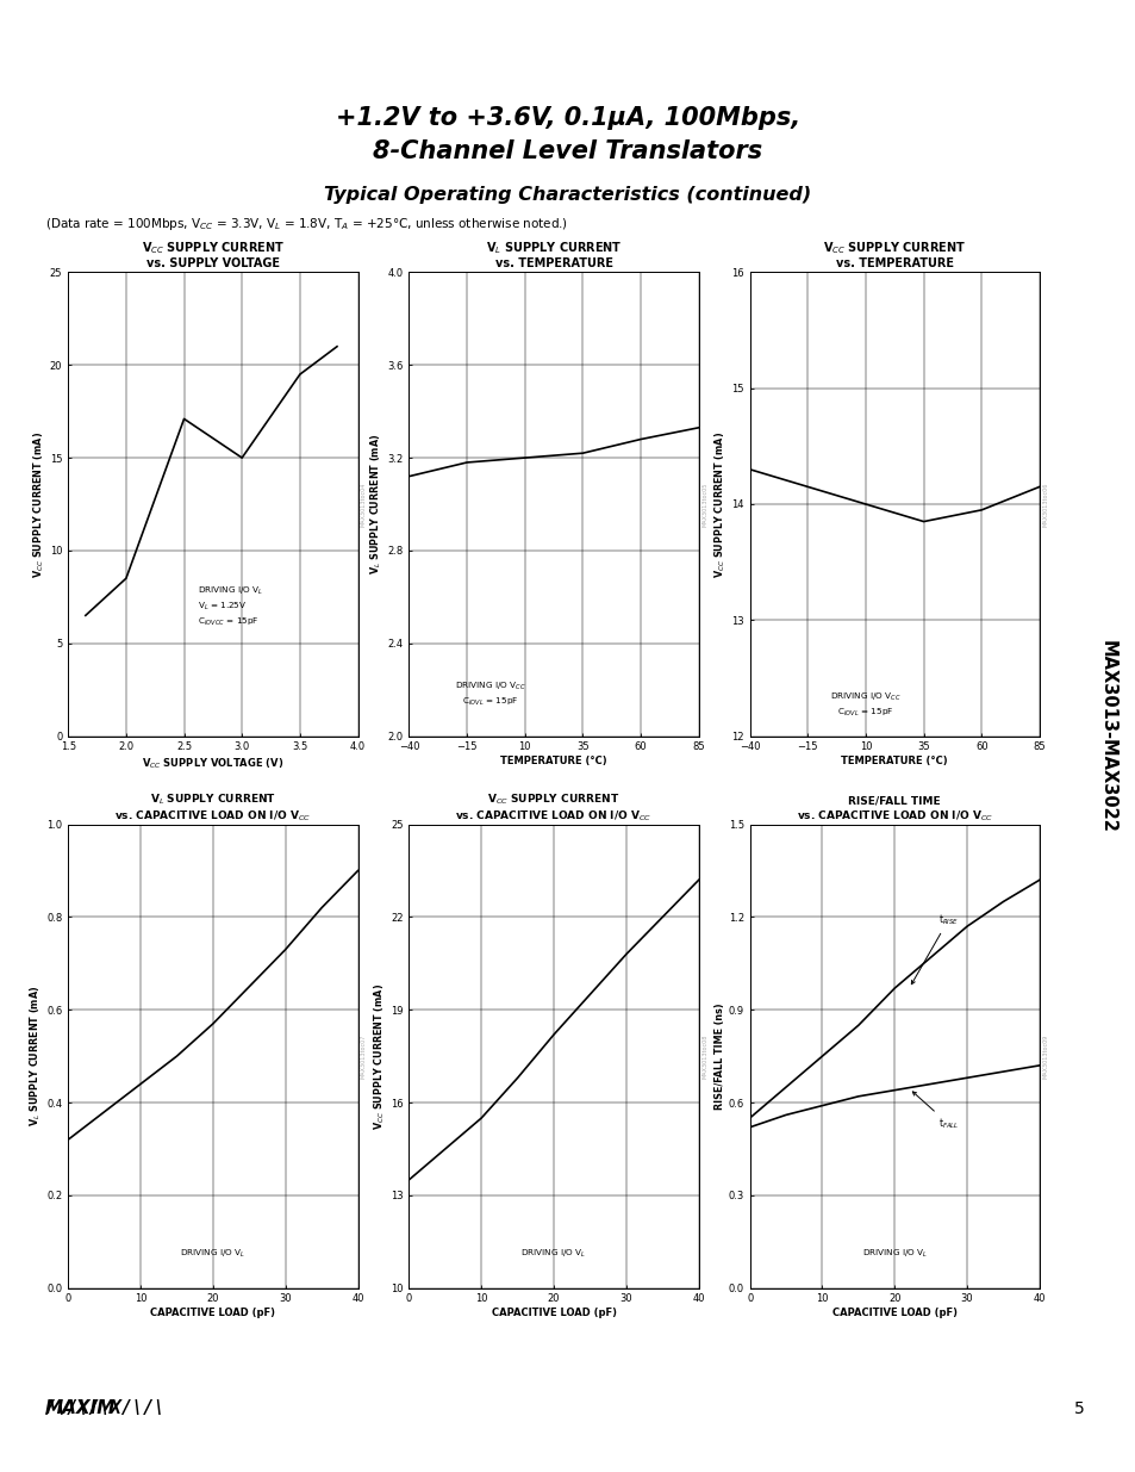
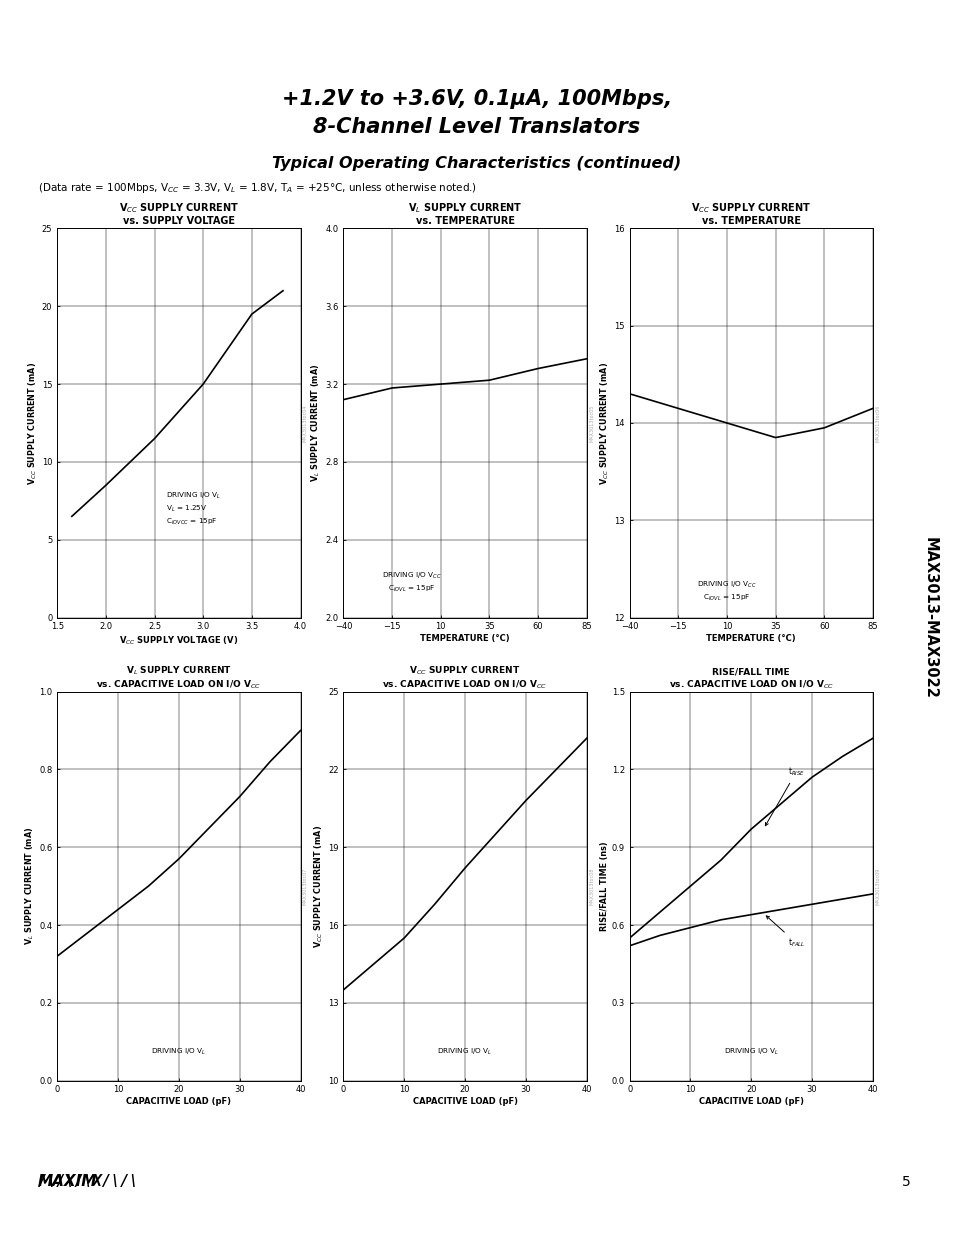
2.5: 17.1 -> 11.5
